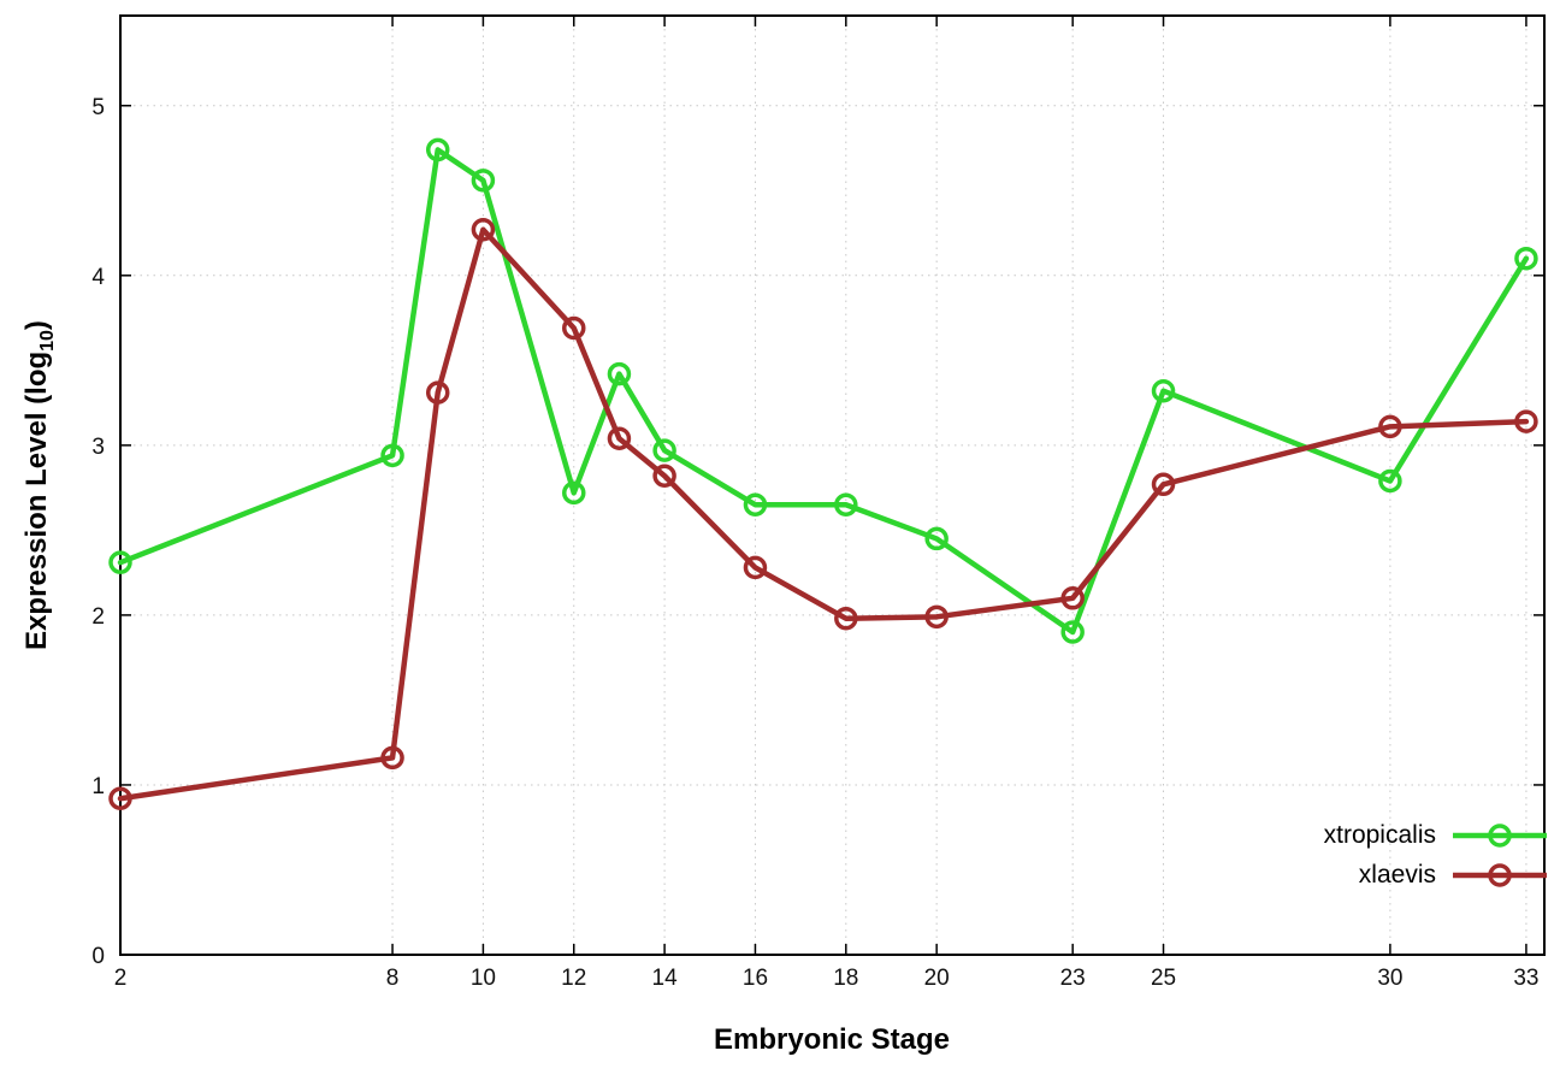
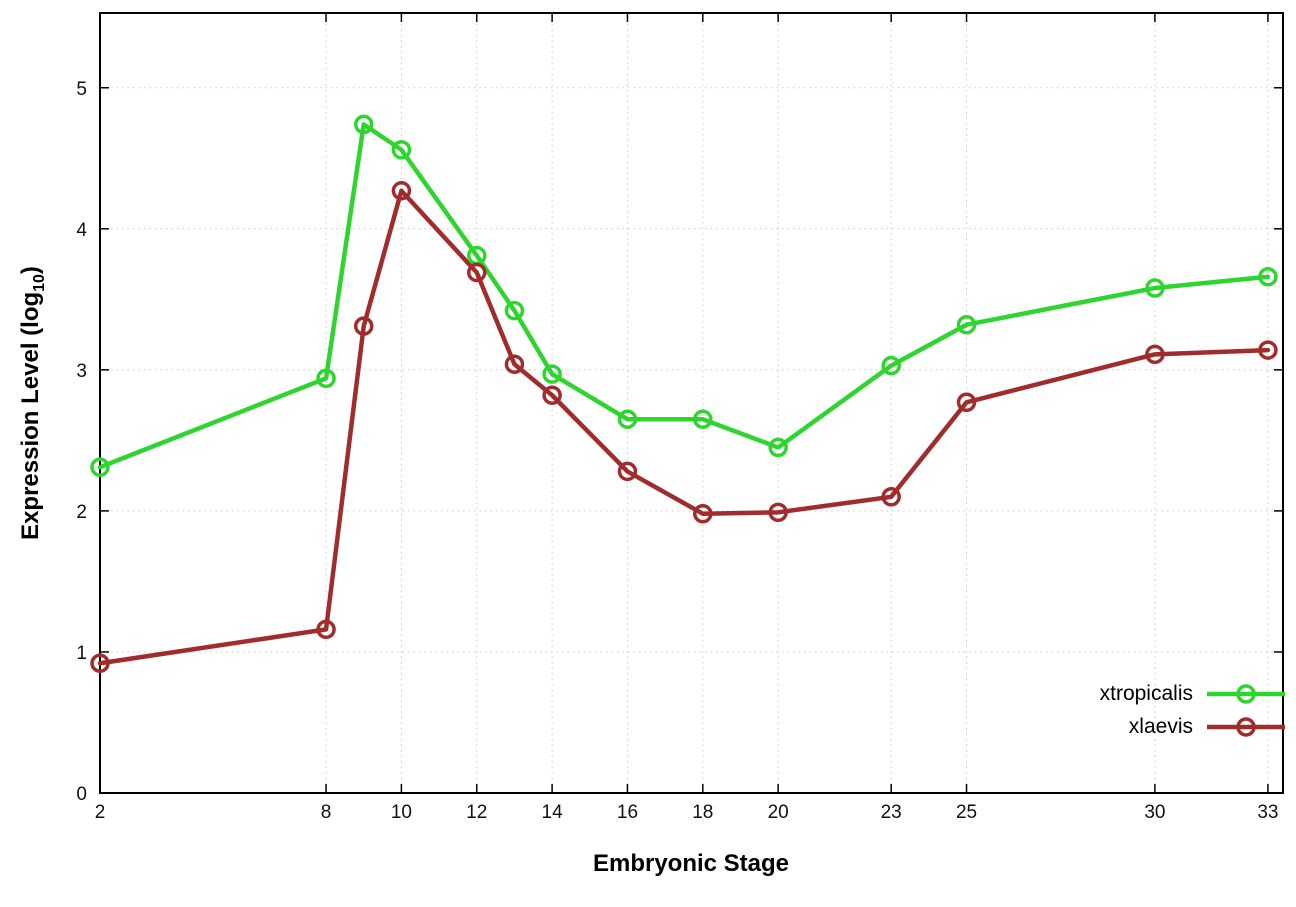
xtropicalis/12: 2.72 -> 3.81
xtropicalis/23: 1.90 -> 3.03
xtropicalis/30: 2.79 -> 3.58
xtropicalis/33: 4.10 -> 3.66
